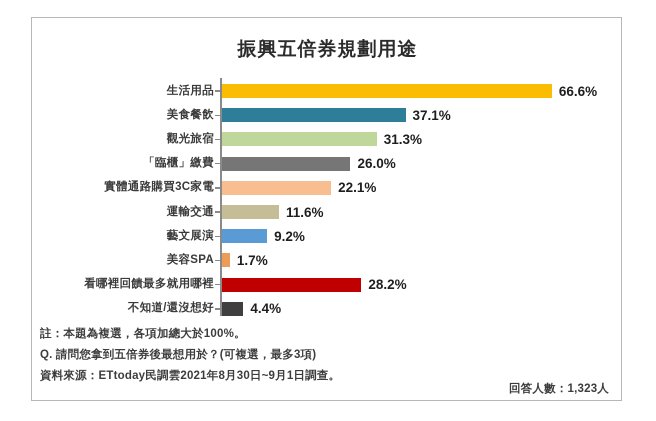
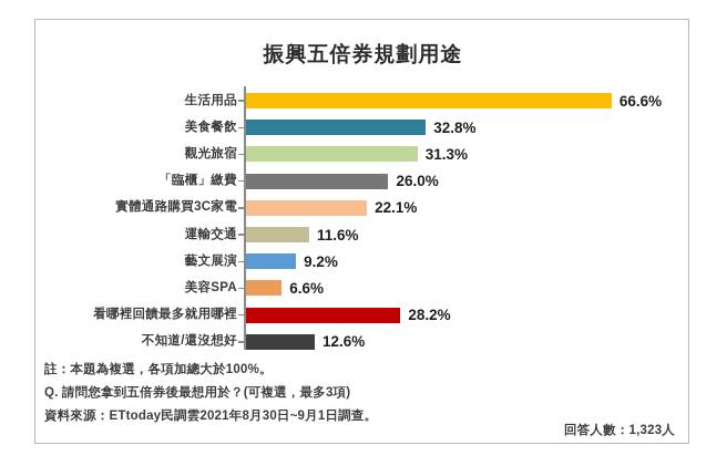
美食餐飲: 37.1% -> 32.8%
美容SPA: 1.7% -> 6.6%
不知道/還沒想好: 4.4% -> 12.6%
